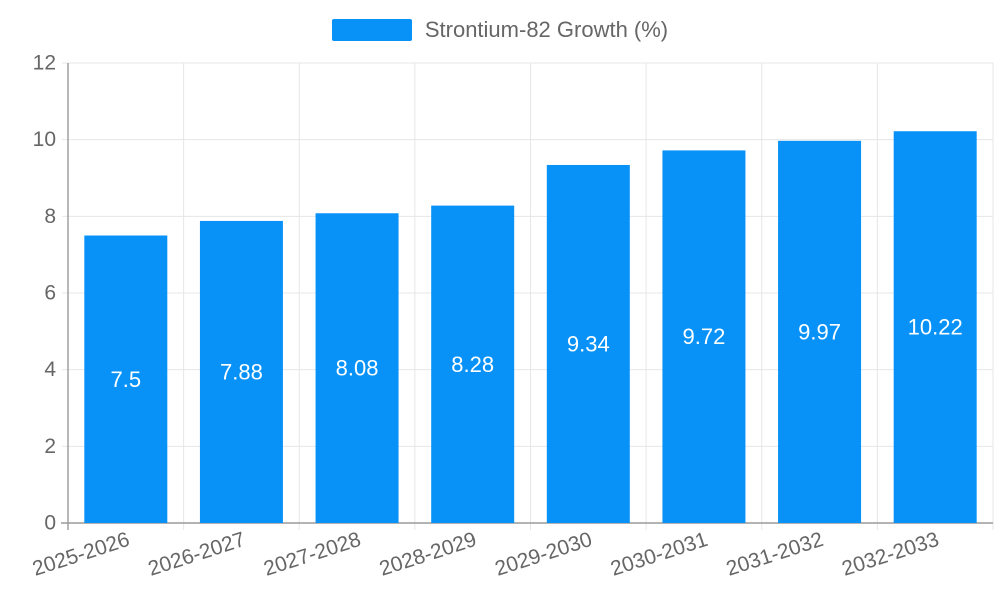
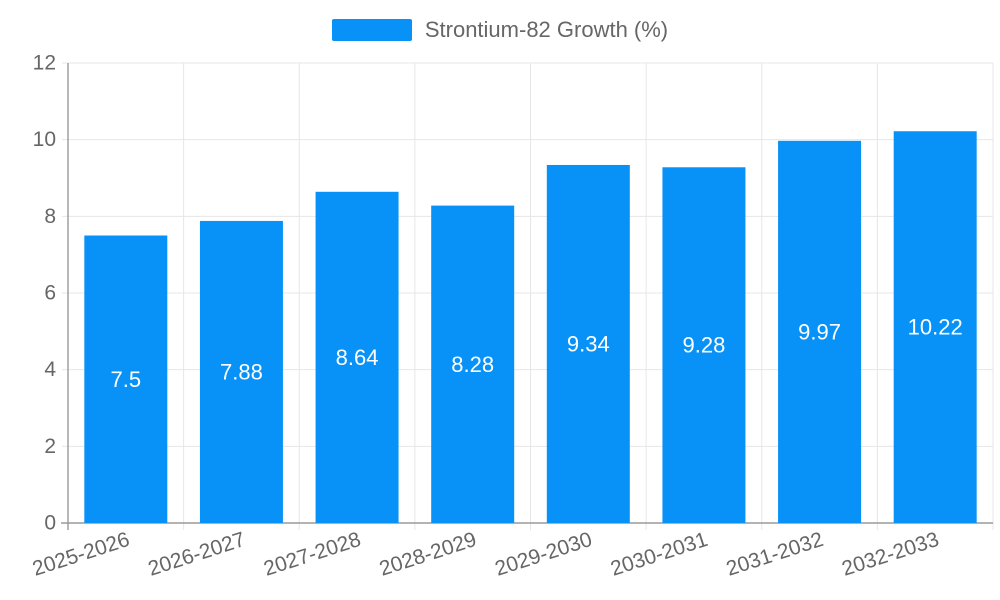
2027-2028: 8.08 -> 8.64
2030-2031: 9.72 -> 9.28
